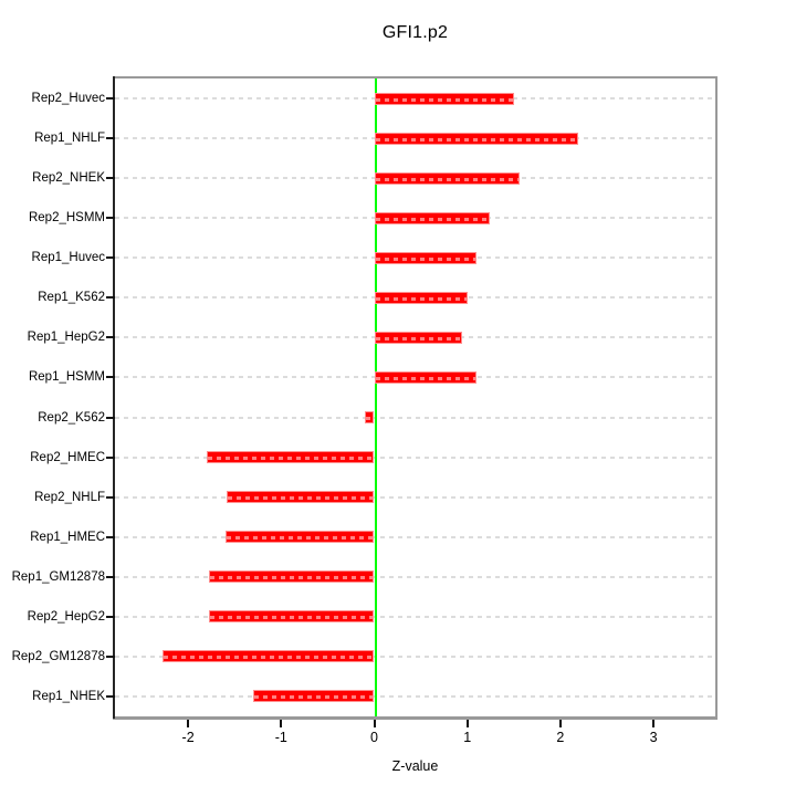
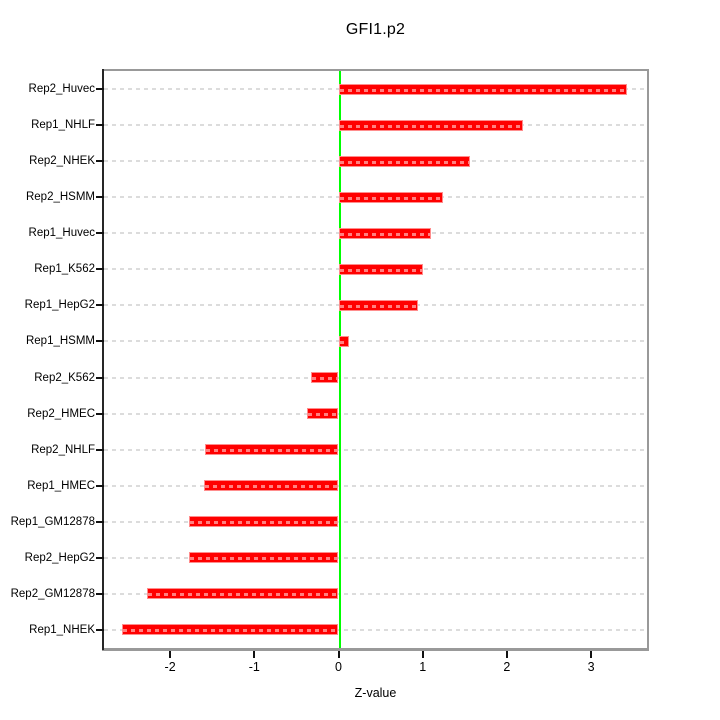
Rep2_Huvec: 1.5 -> 3.4
Rep1_HSMM: 1.1 -> 0.1
Rep2_K562: -0.1 -> -0.3
Rep2_HMEC: -1.8 -> -0.4
Rep1_NHEK: -1.3 -> -2.6
